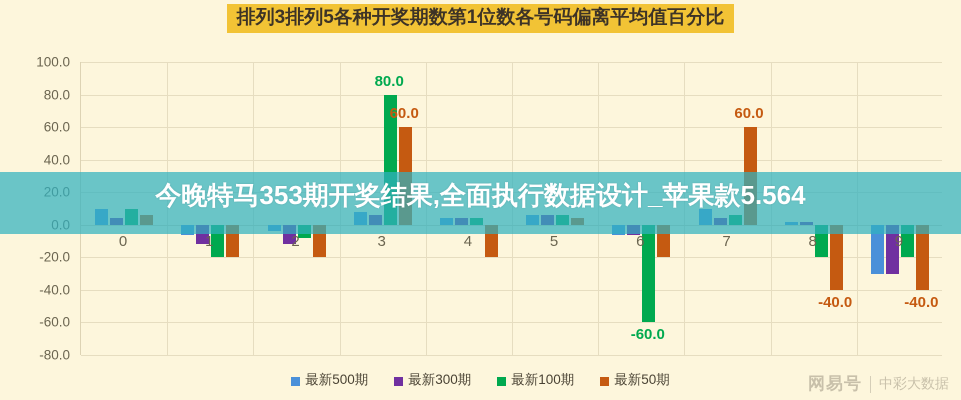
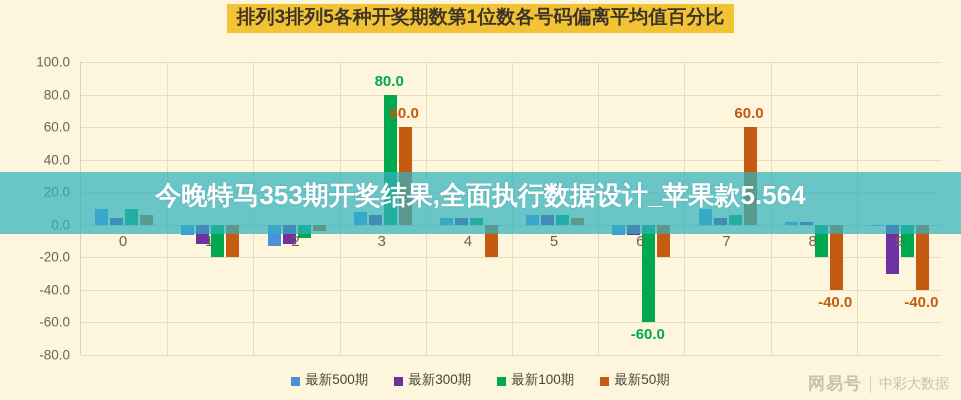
最新500期/2: -4 -> -13
最新50期/2: -20 -> -4
最新500期/9: -30 -> -1
